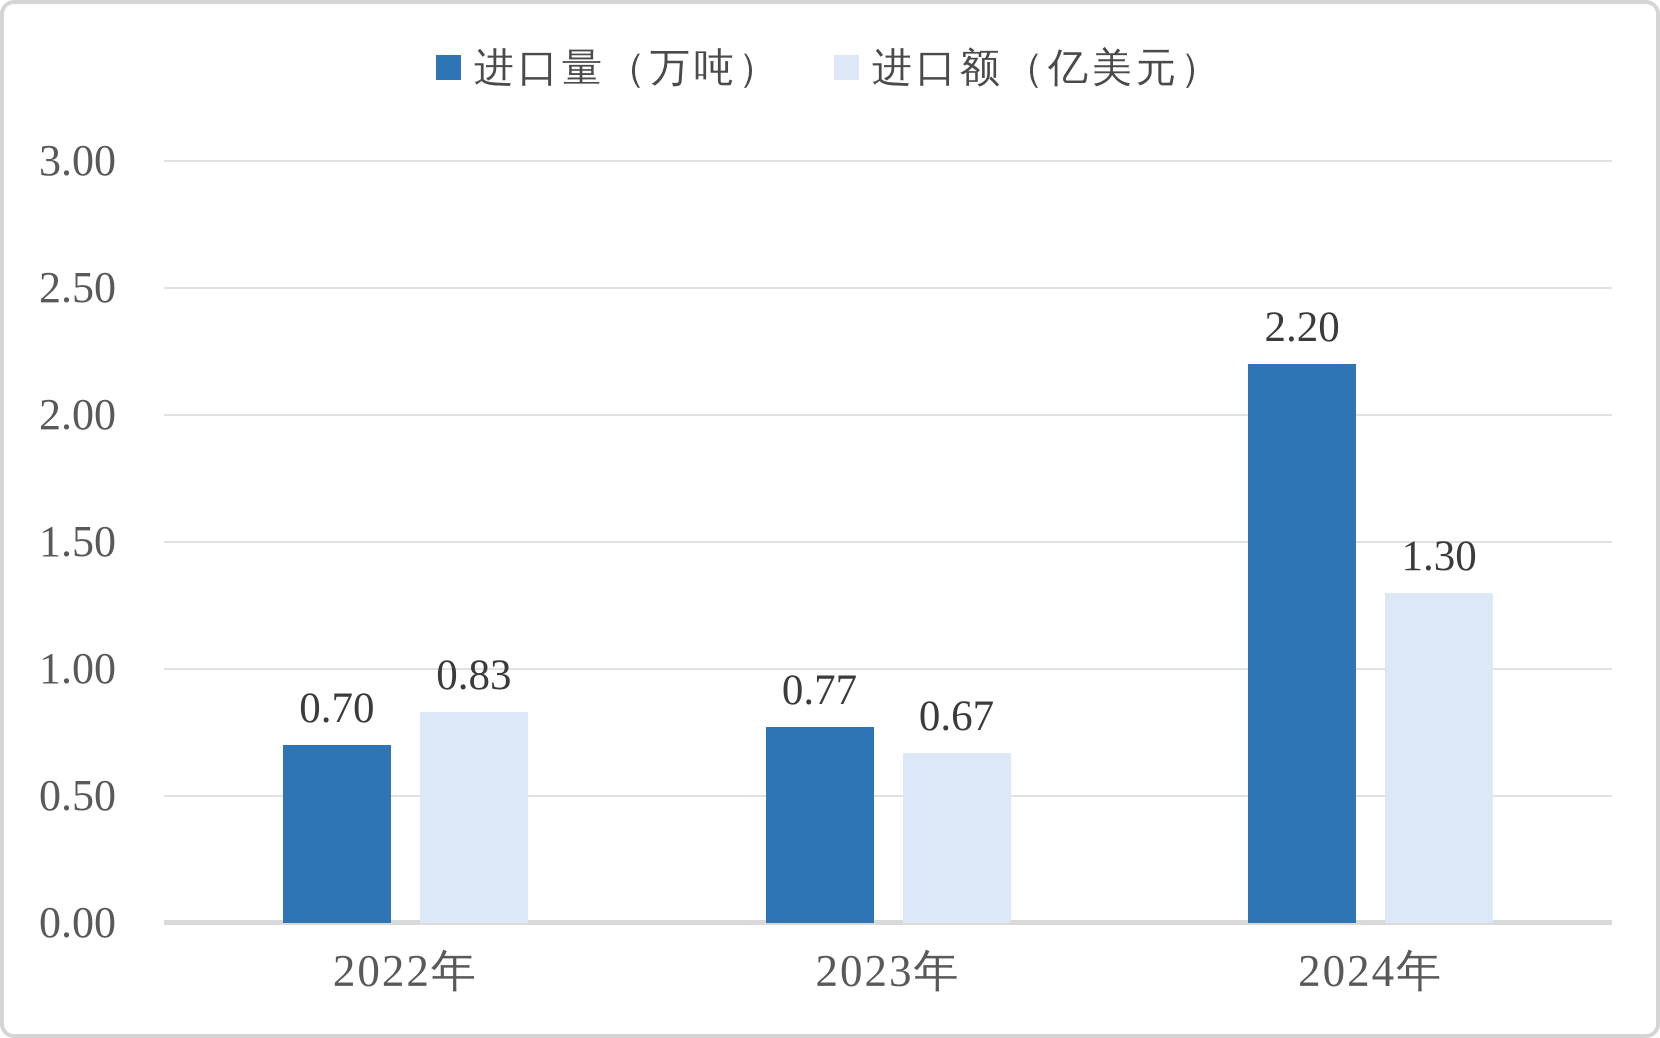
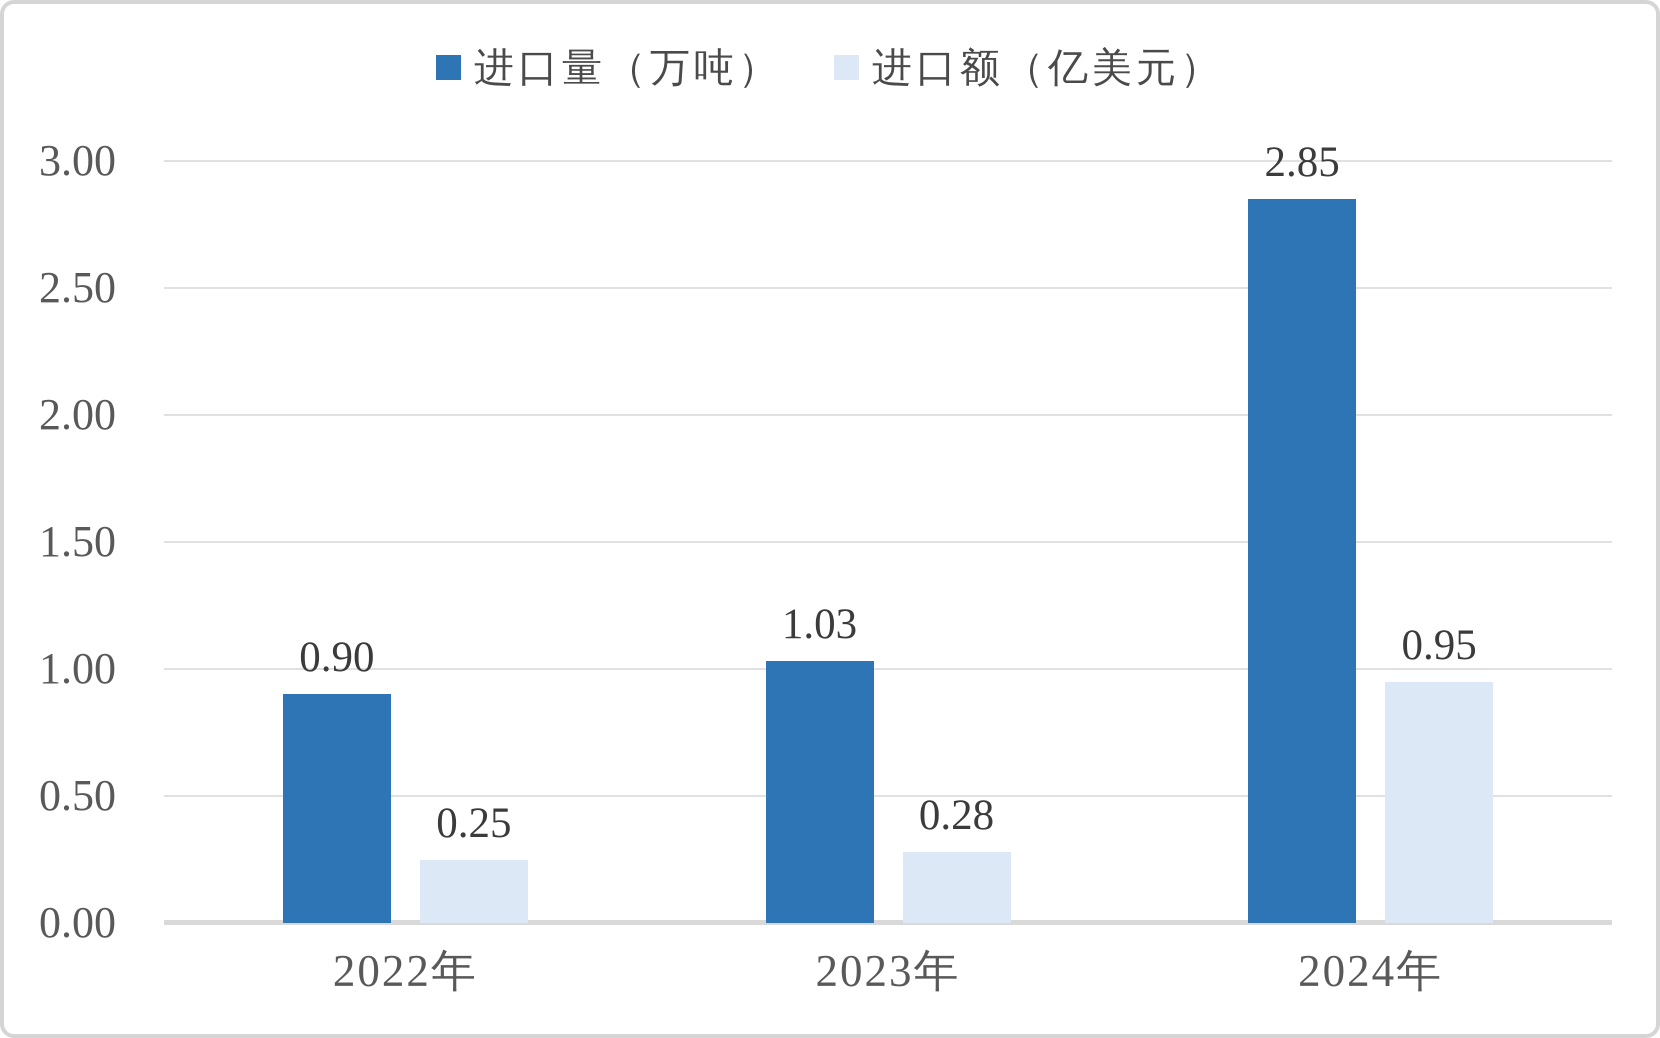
进口量（万吨）/2022年: 0.70 -> 0.90
进口额（亿美元）/2022年: 0.83 -> 0.25
进口量（万吨）/2023年: 0.77 -> 1.03
进口额（亿美元）/2023年: 0.67 -> 0.28
进口量（万吨）/2024年: 2.20 -> 2.85
进口额（亿美元）/2024年: 1.30 -> 0.95
